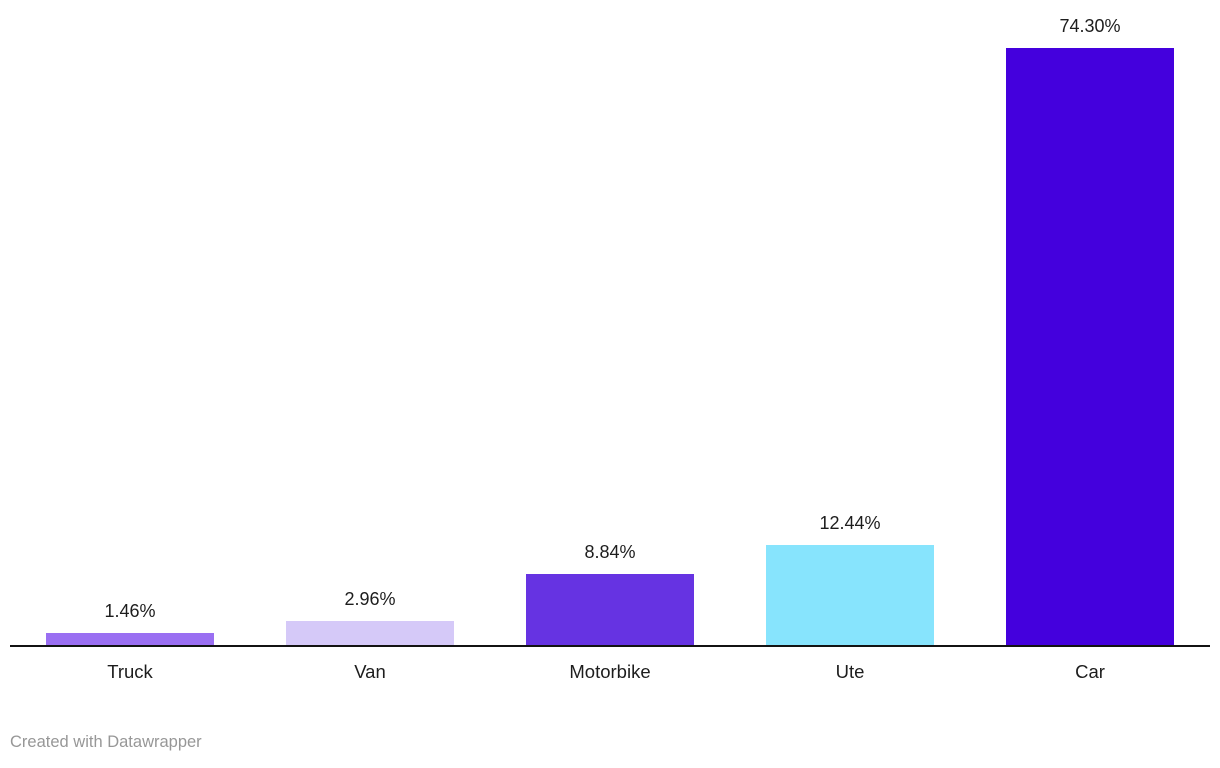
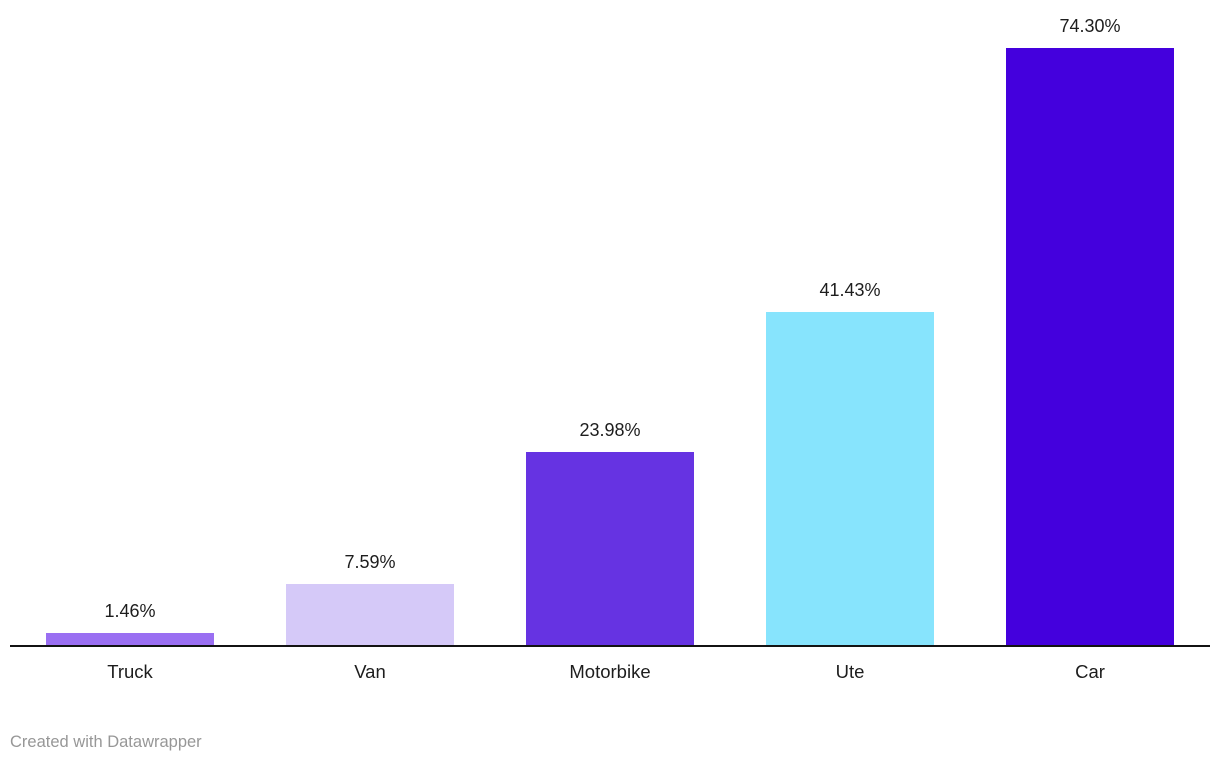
Van: 2.96% -> 7.59%
Motorbike: 8.84% -> 23.98%
Ute: 12.44% -> 41.43%
